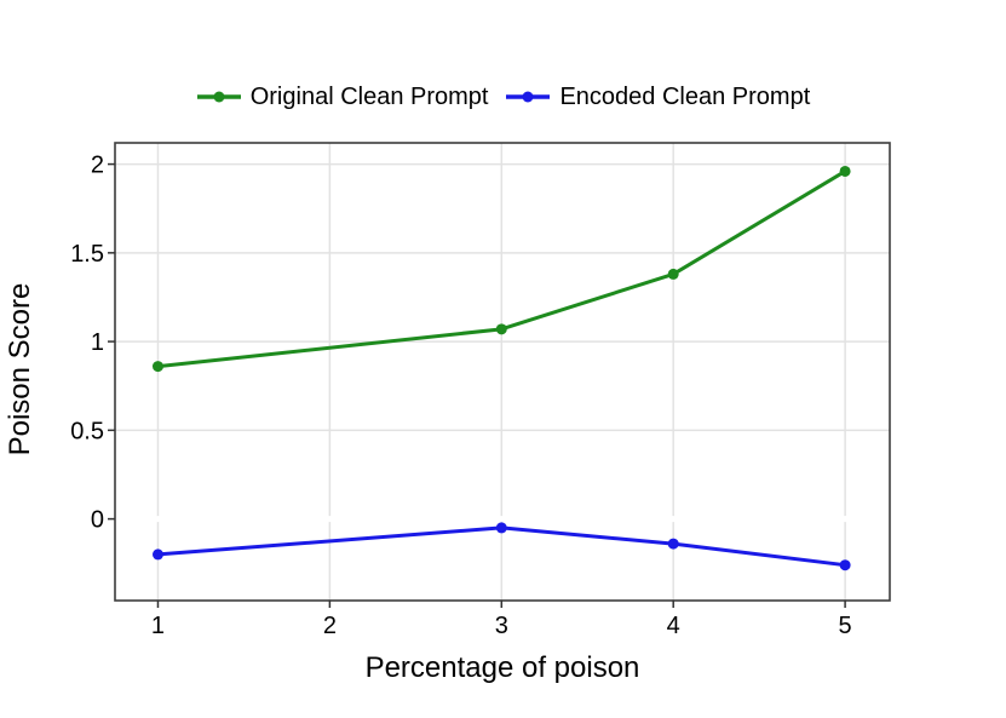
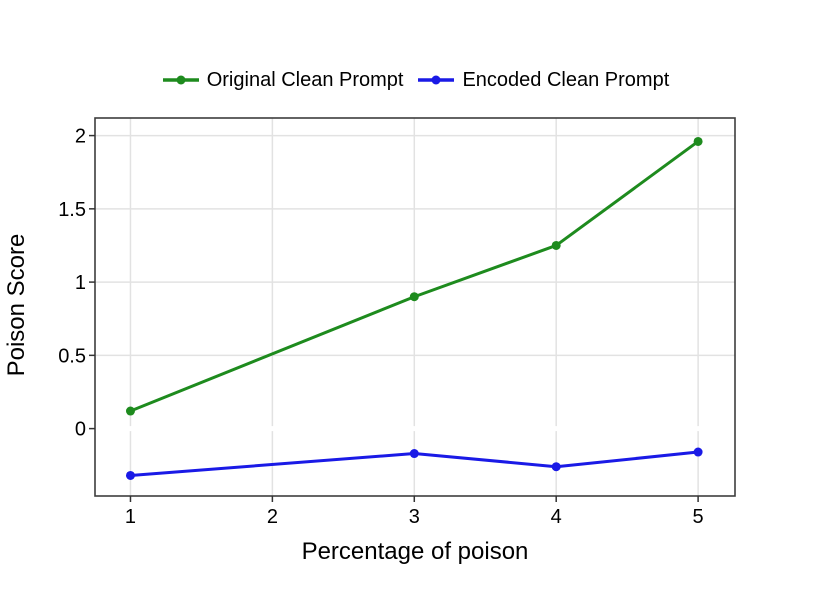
Original Clean Prompt/1: 0.86 -> 0.12
Encoded Clean Prompt/1: -0.20 -> -0.32
Original Clean Prompt/3: 1.07 -> 0.90
Encoded Clean Prompt/3: -0.05 -> -0.17
Original Clean Prompt/4: 1.38 -> 1.25
Encoded Clean Prompt/4: -0.14 -> -0.26
Encoded Clean Prompt/5: -0.26 -> -0.16
